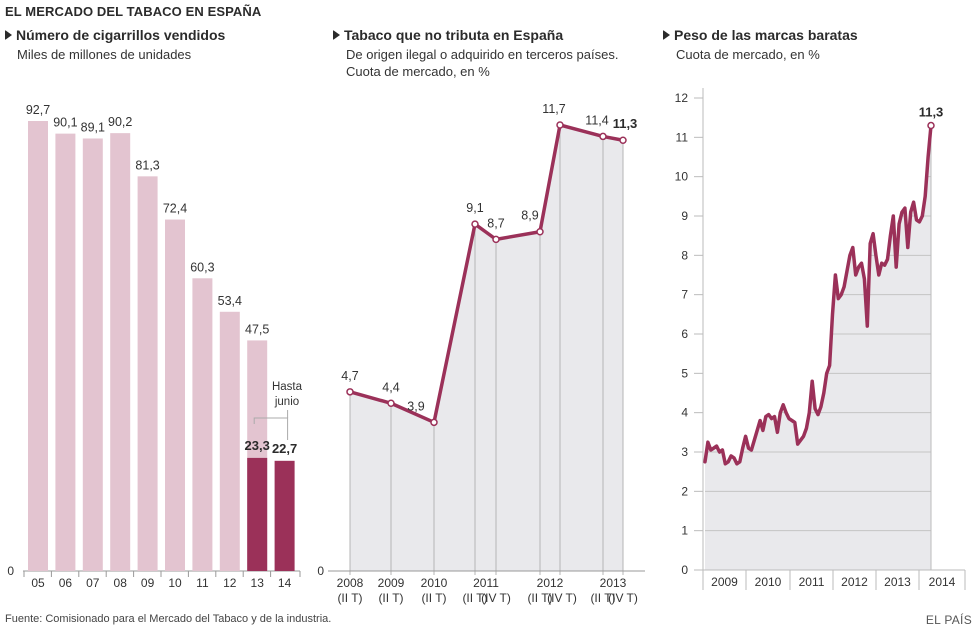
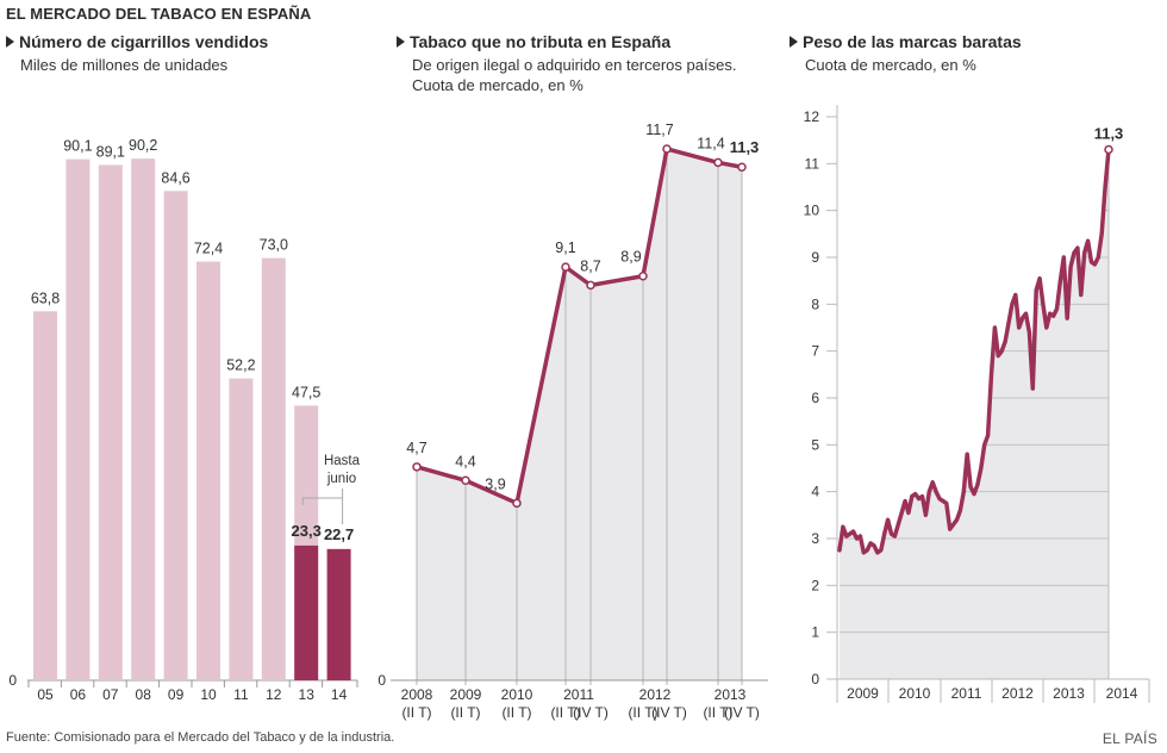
Número de cigarrillos vendidos/05: 92,7 -> 63,8
Número de cigarrillos vendidos/09: 81,3 -> 84,6
Número de cigarrillos vendidos/11: 60,3 -> 52,2
Número de cigarrillos vendidos/12: 53,4 -> 73,0
